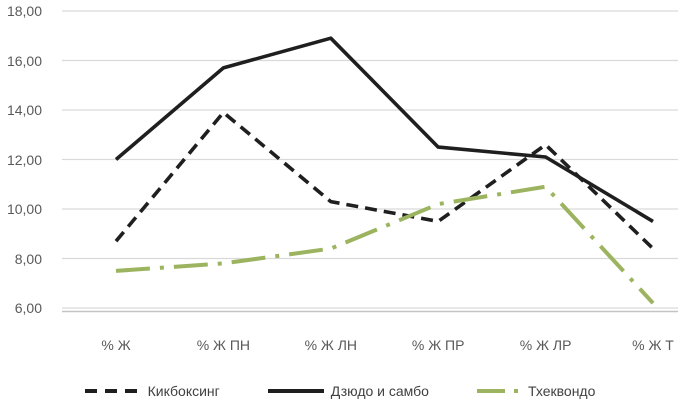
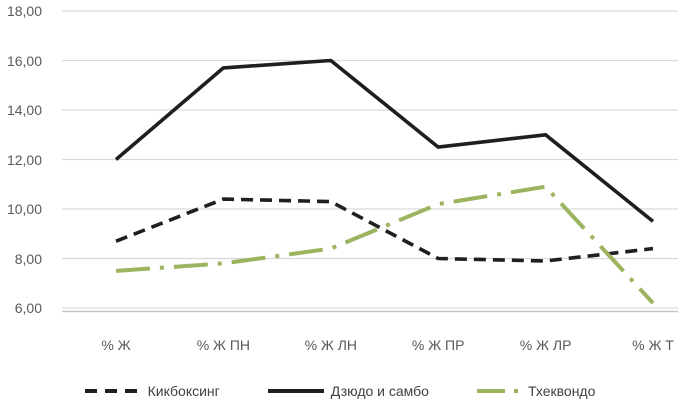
Кикбоксинг/% Ж ПН: 13,9 -> 10,4
Дзюдо и самбо/% Ж ЛН: 16,9 -> 16,0
Кикбоксинг/% Ж ПР: 9,5 -> 8,0
Кикбоксинг/% Ж ЛР: 12,6 -> 7,9
Дзюдо и самбо/% Ж ЛР: 12,1 -> 13,0
